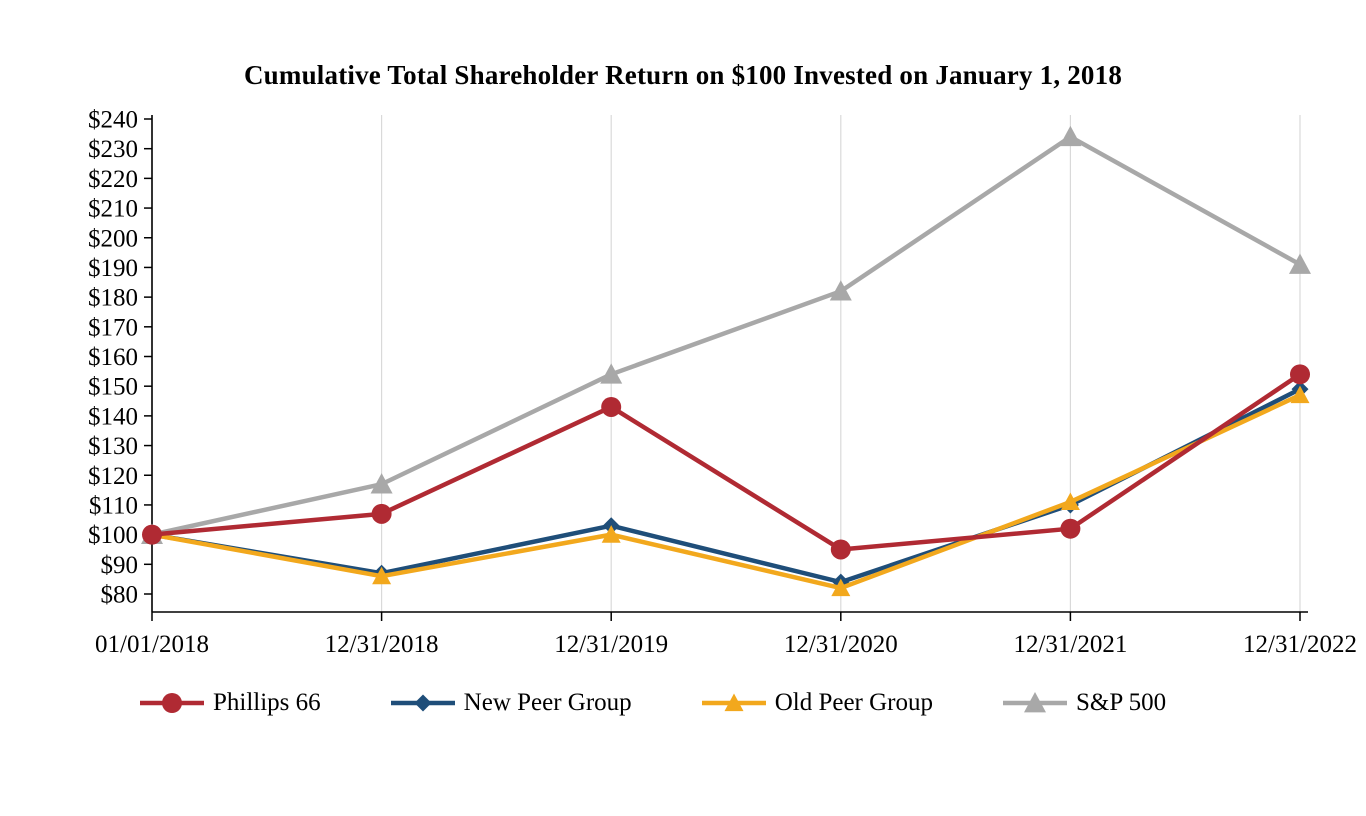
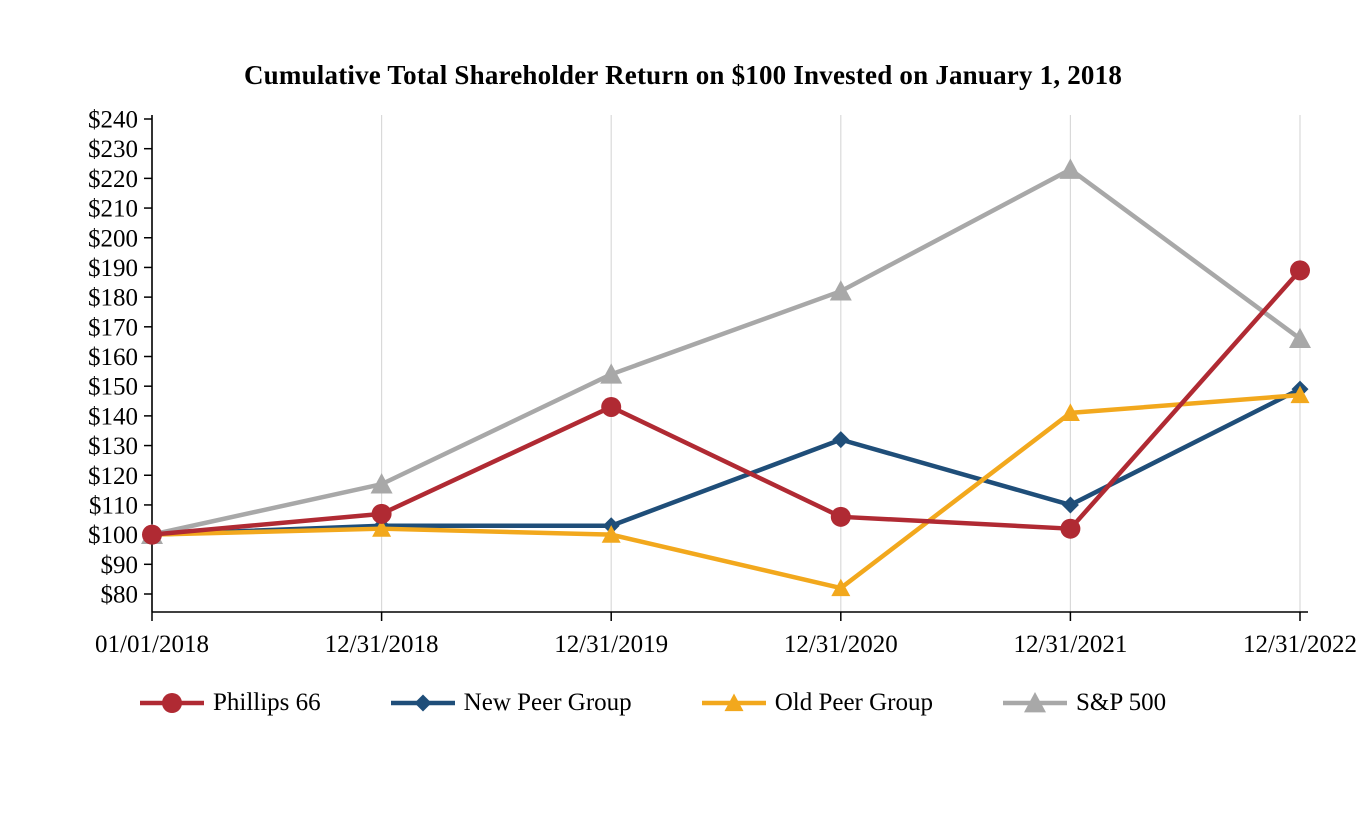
New Peer Group/12/31/2018: $87 -> $103
Old Peer Group/12/31/2018: $86 -> $102
Phillips 66/12/31/2020: $95 -> $106
New Peer Group/12/31/2020: $84 -> $132
Old Peer Group/12/31/2021: $111 -> $141
S&P 500/12/31/2021: $234 -> $223
Phillips 66/12/31/2022: $154 -> $189
S&P 500/12/31/2022: $191 -> $166
